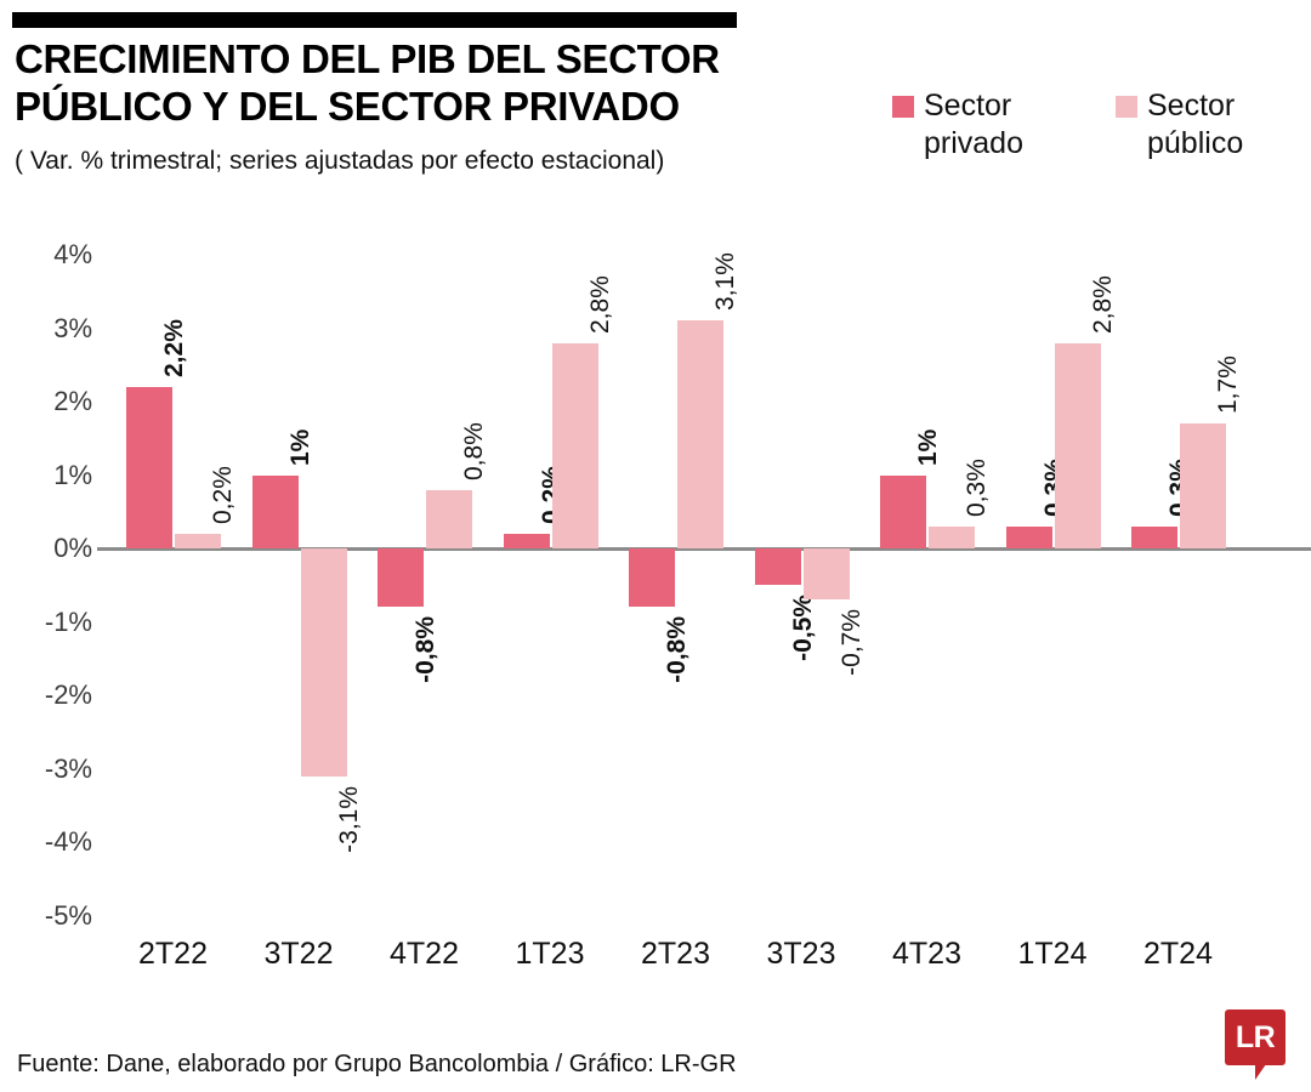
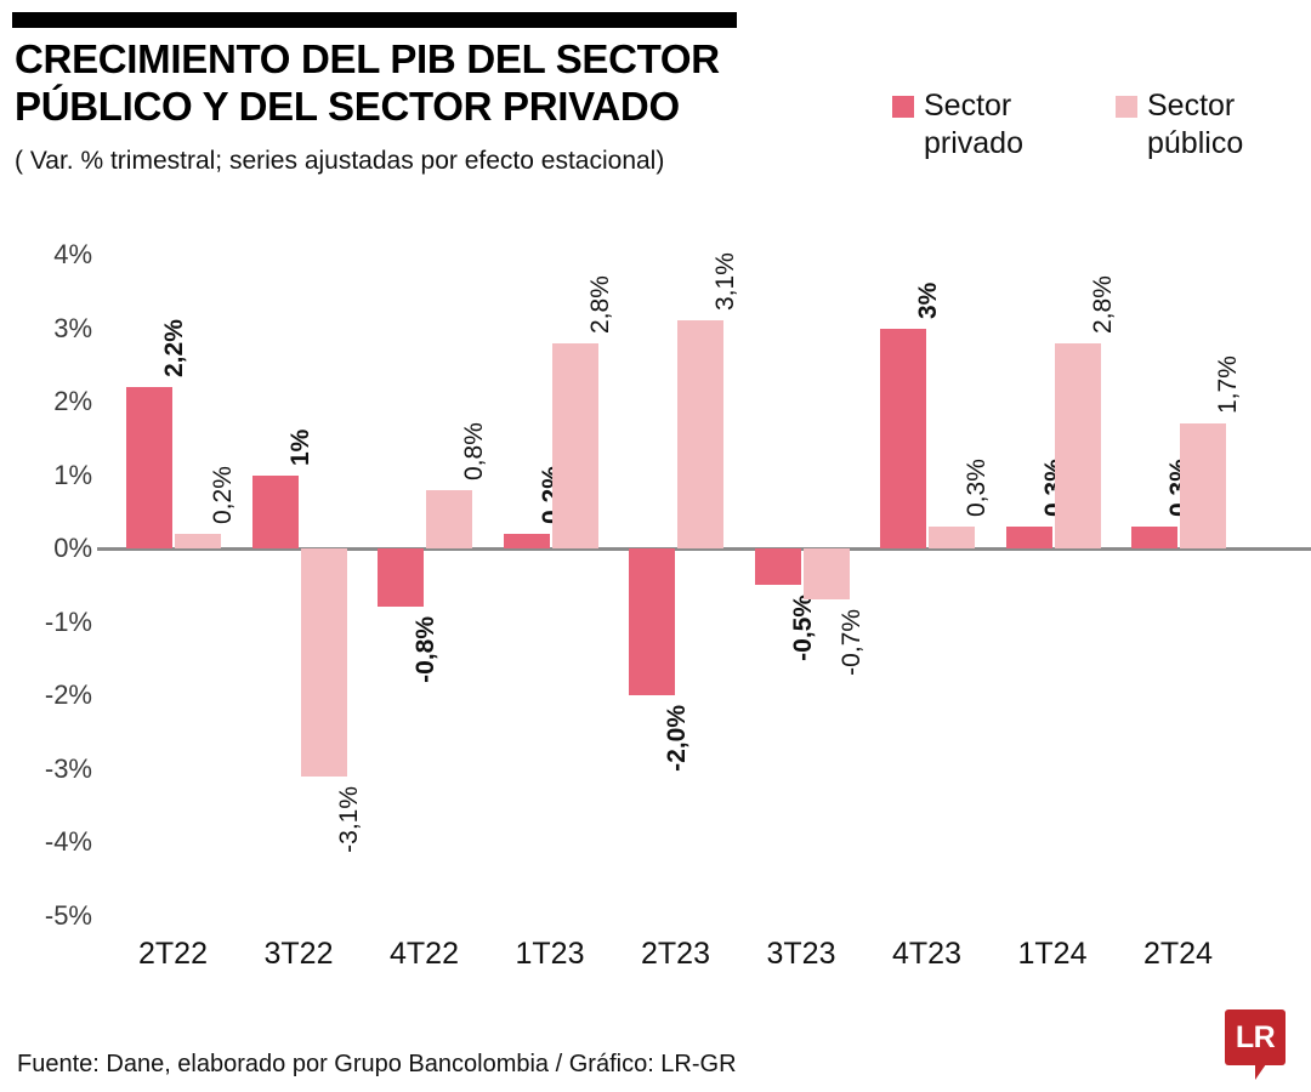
Sector privado/2T23: -0,8% -> -2,0%
Sector privado/4T23: 1% -> 3%
